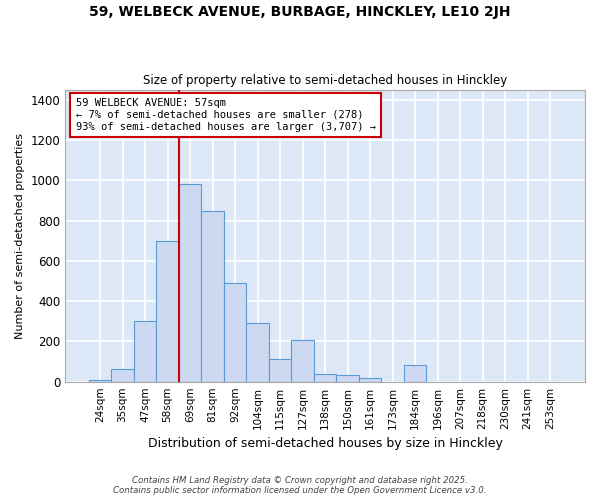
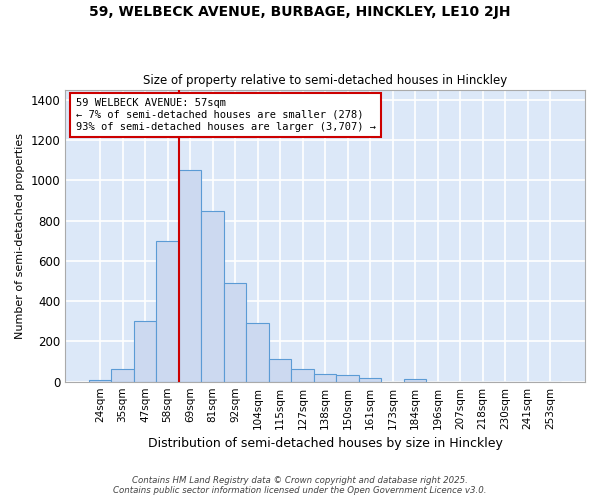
69sqm: 980 -> 1050
127sqm: 205 -> 65
184sqm: 85 -> 15
